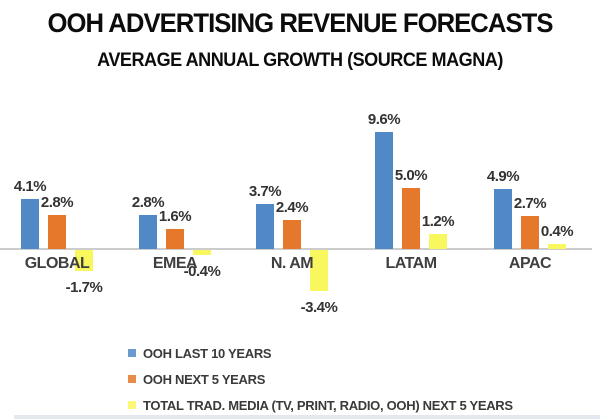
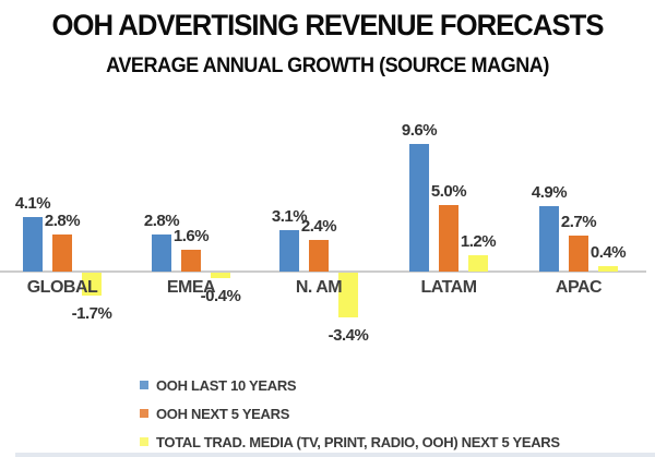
OOH LAST 10 YEARS/N. AM: 3.7% -> 3.1%
